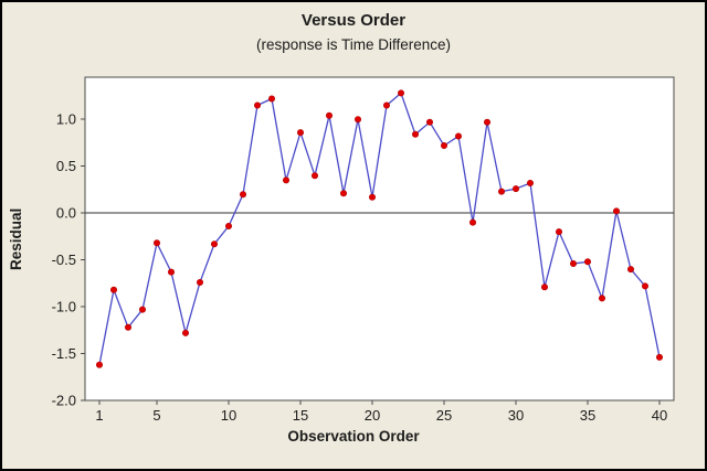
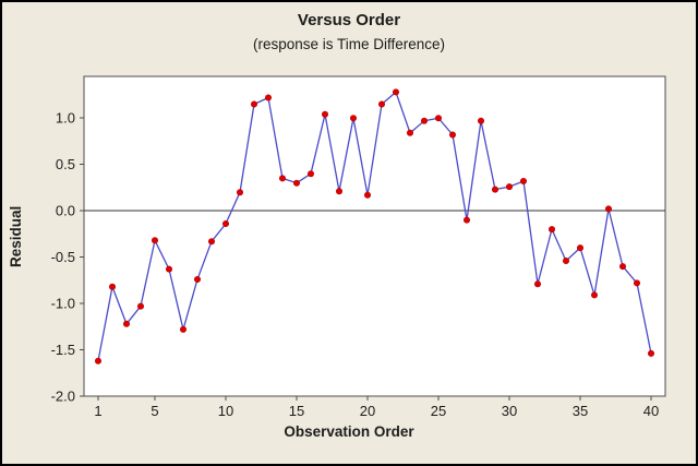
15: 0.9 -> 0.3
25: 0.7 -> 1.0
35: -0.5 -> -0.4
